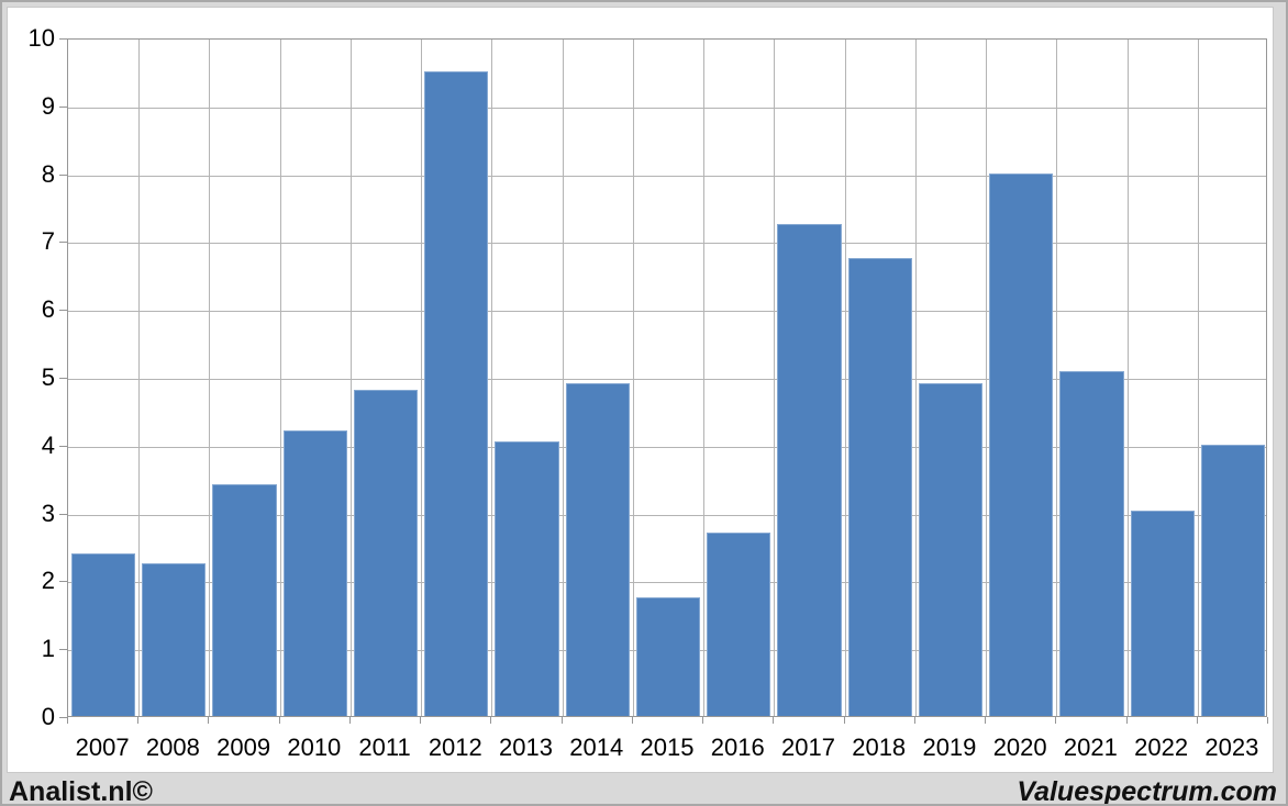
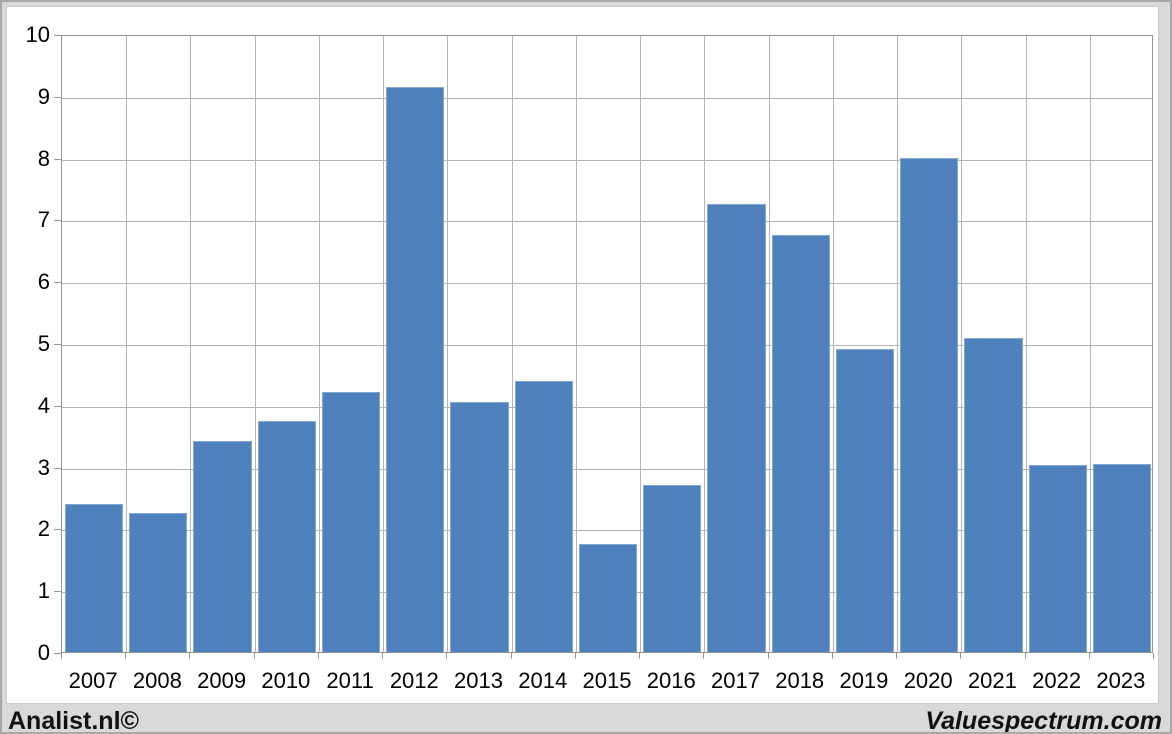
2010: 4.2 -> 3.7
2011: 4.8 -> 4.2
2012: 9.5 -> 9.2
2014: 4.9 -> 4.4
2023: 4.0 -> 3.0
